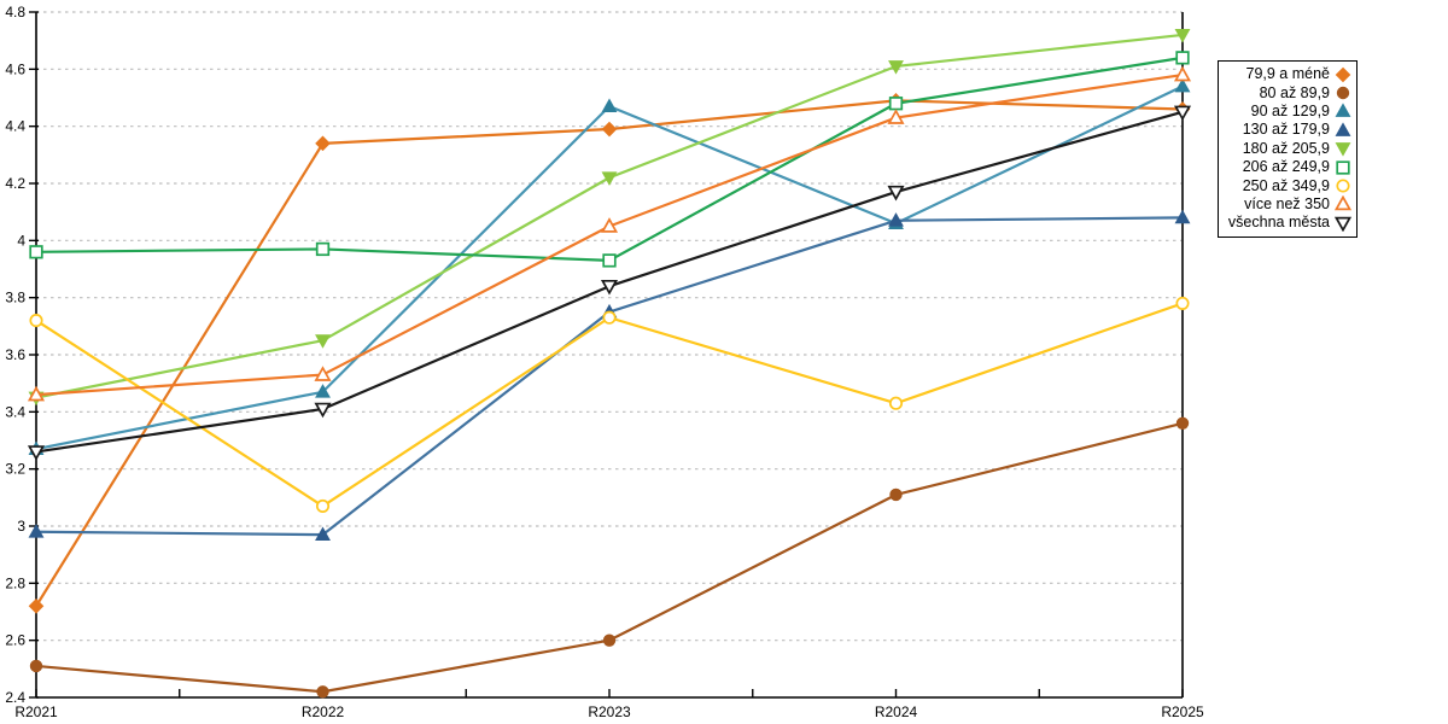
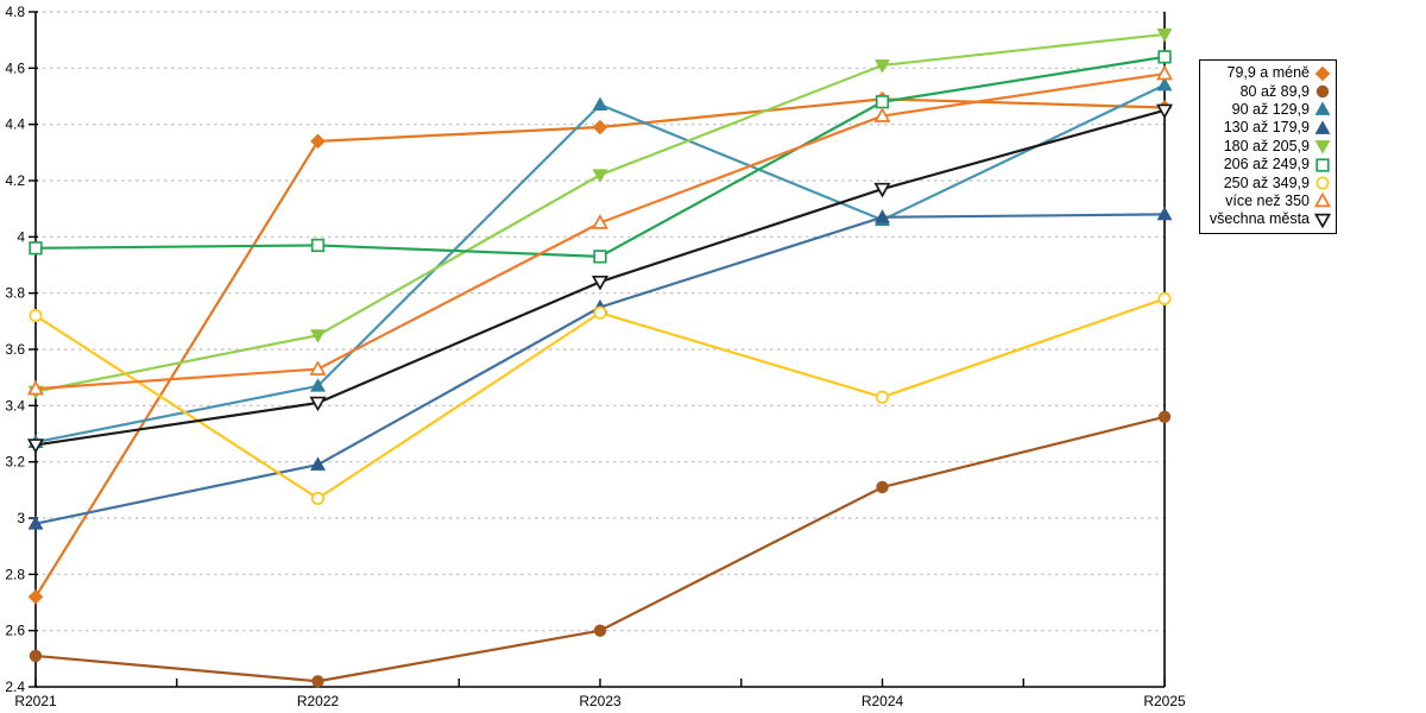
130 až 179,9/R2022: 2.97 -> 3.19
